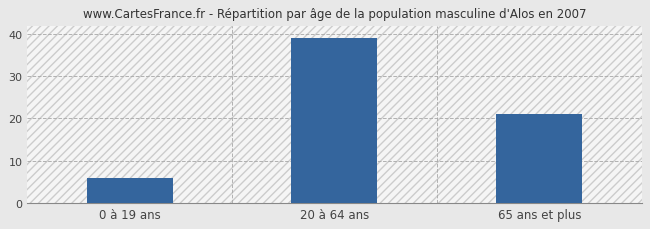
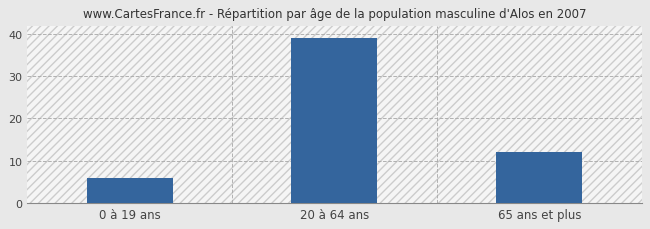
65 ans et plus: 21 -> 12
